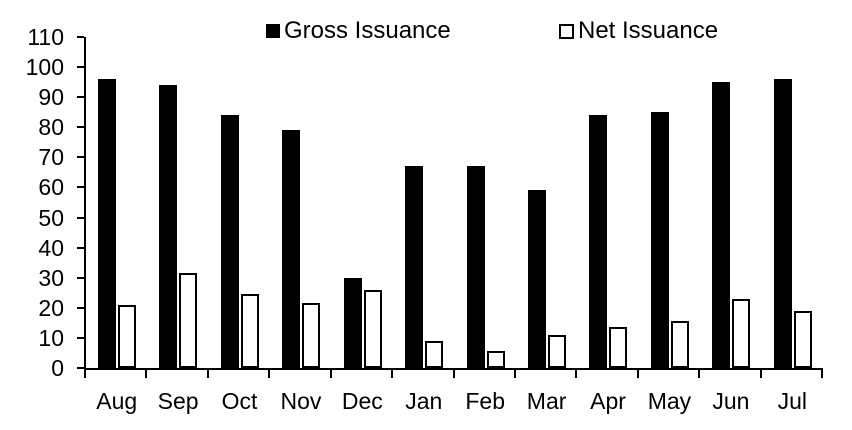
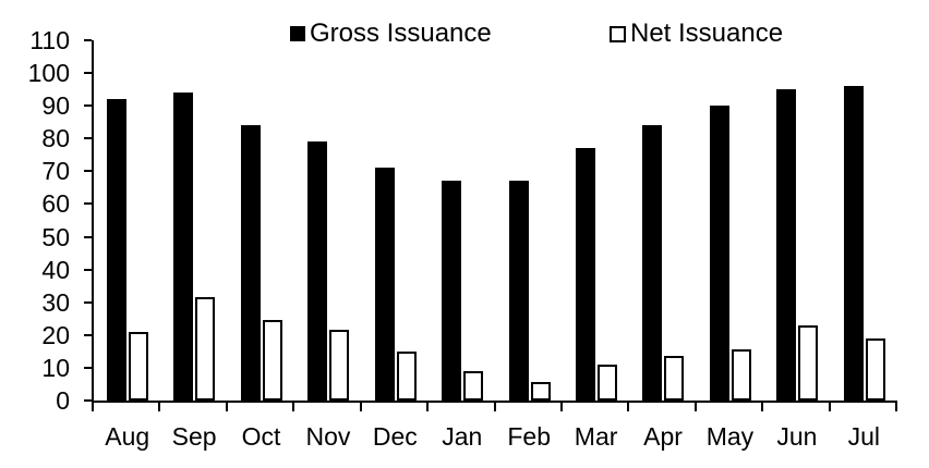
Gross Issuance/Aug: 96 -> 92
Gross Issuance/Dec: 30 -> 71
Net Issuance/Dec: 26 -> 15
Gross Issuance/Mar: 59 -> 77
Gross Issuance/May: 85 -> 90
